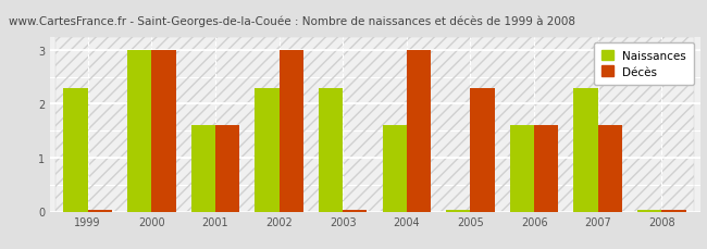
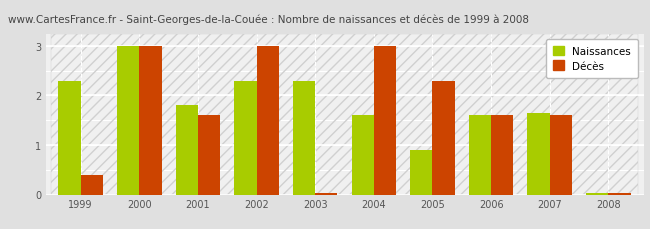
Décès/1999: 0.03 -> 0.40
Naissances/2001: 1.60 -> 1.80
Naissances/2005: 0.03 -> 0.90
Naissances/2007: 2.30 -> 1.65
